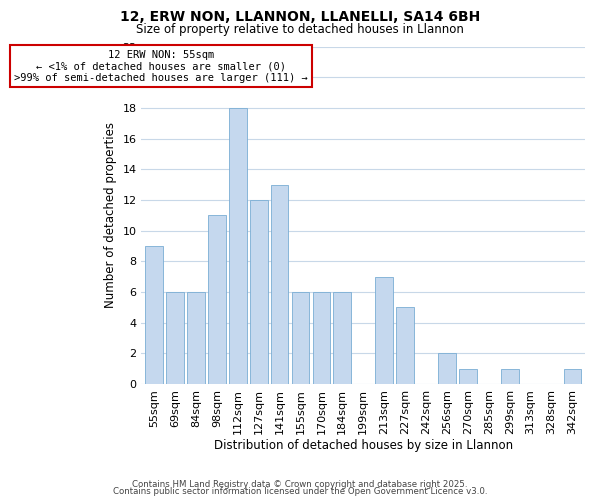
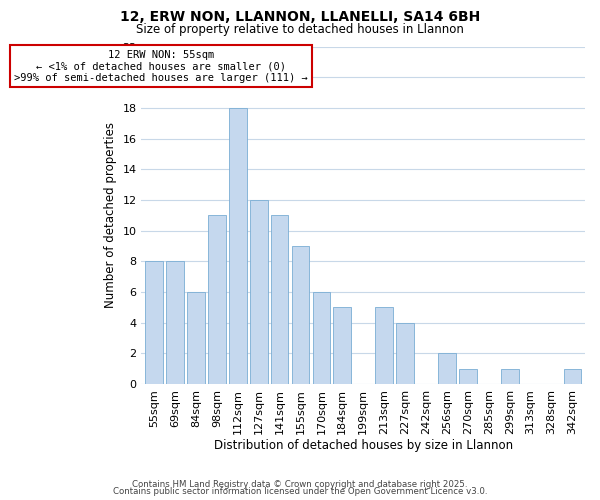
55sqm: 9 -> 8
69sqm: 6 -> 8
141sqm: 13 -> 11
155sqm: 6 -> 9
184sqm: 6 -> 5
213sqm: 7 -> 5
227sqm: 5 -> 4
